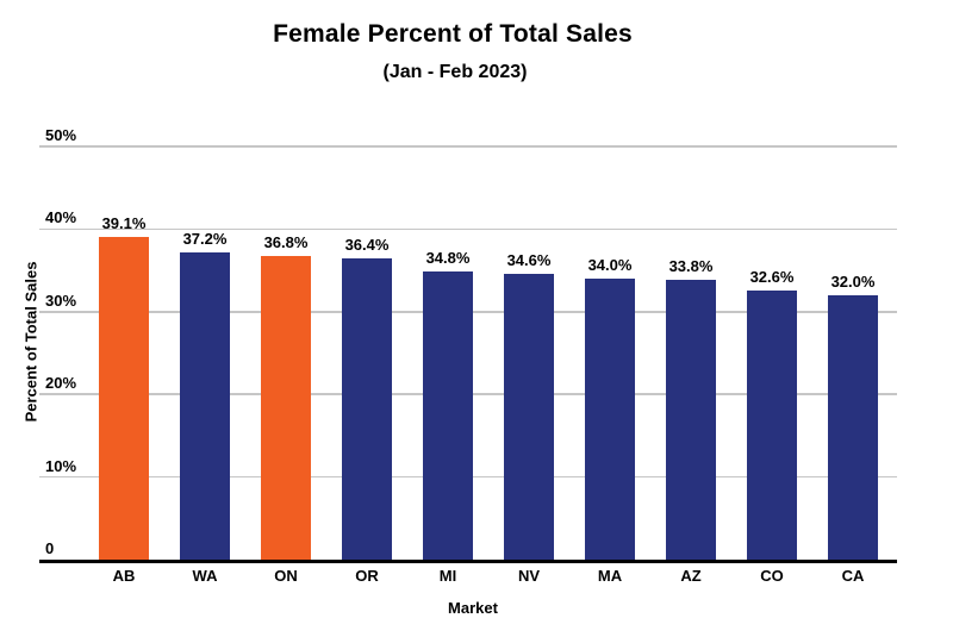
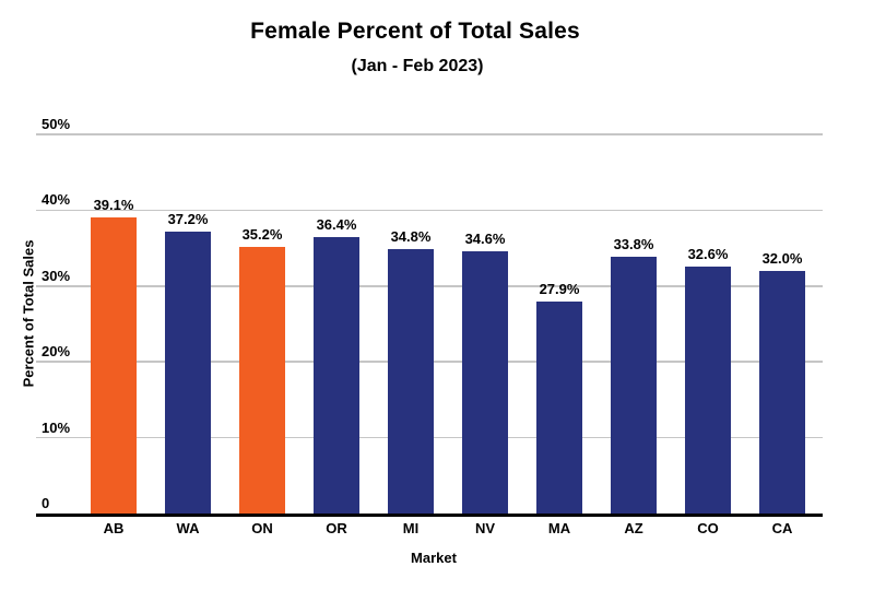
ON: 36.8% -> 35.2%
MA: 34.0% -> 27.9%
